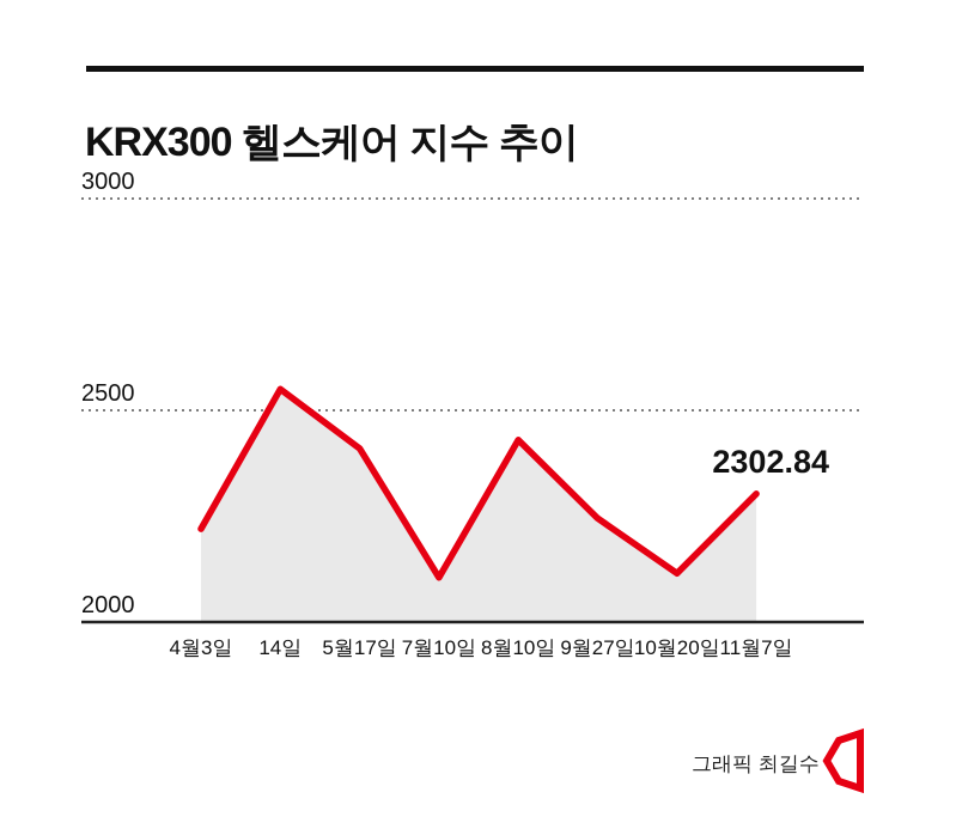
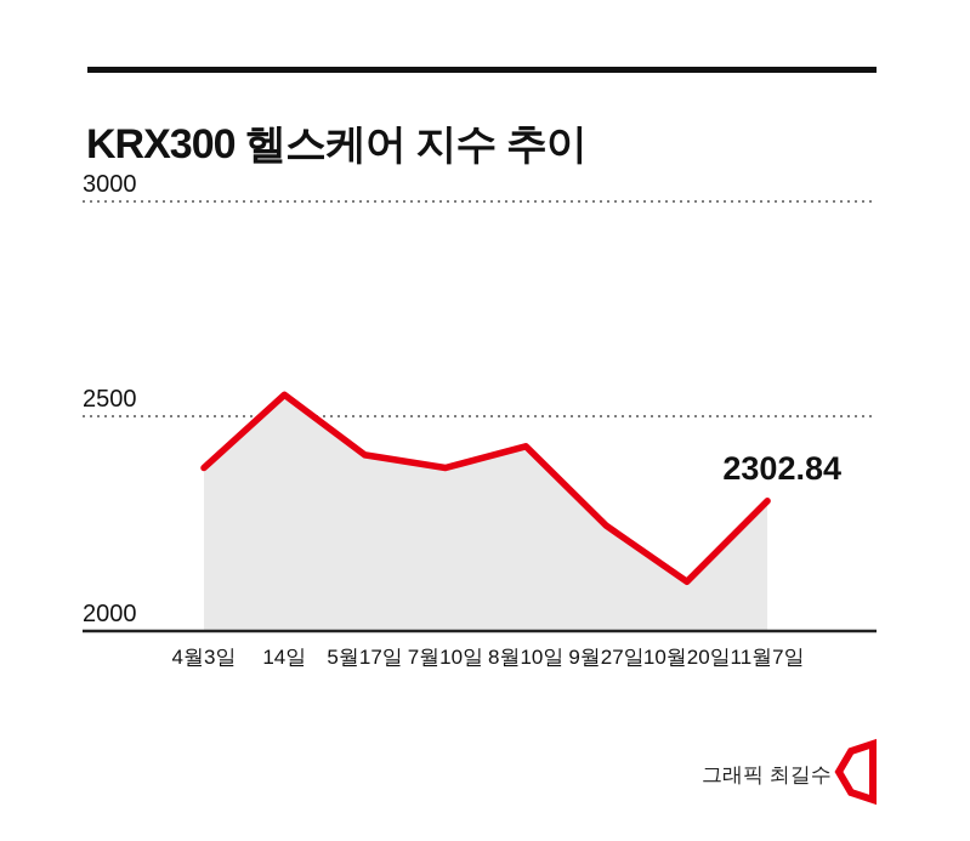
4월3일: 2220 -> 2380
7월10일: 2100 -> 2380
